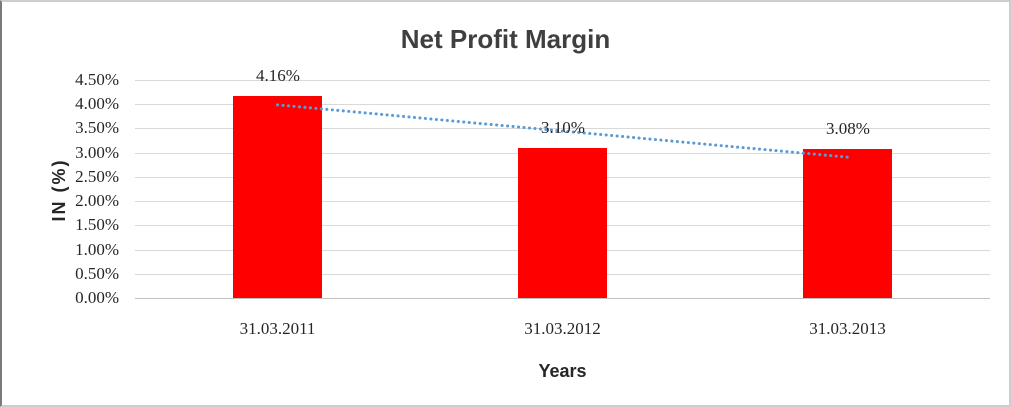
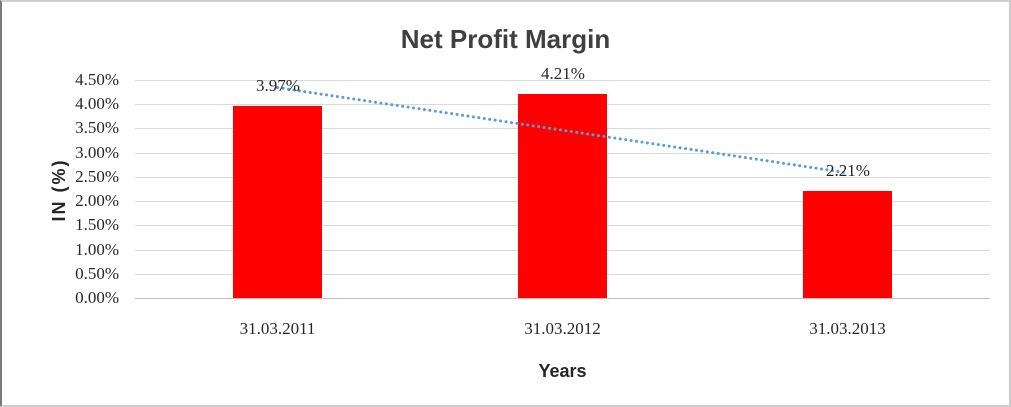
31.03.2011: 4.16% -> 3.97%
31.03.2012: 3.10% -> 4.21%
31.03.2013: 3.08% -> 2.21%
